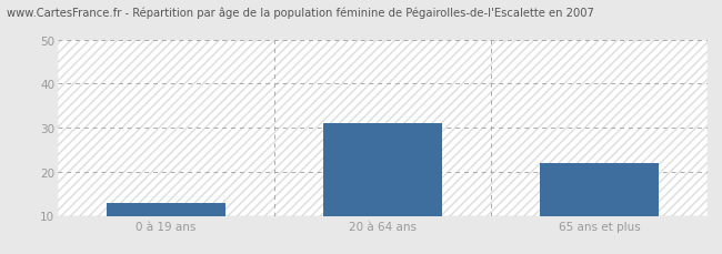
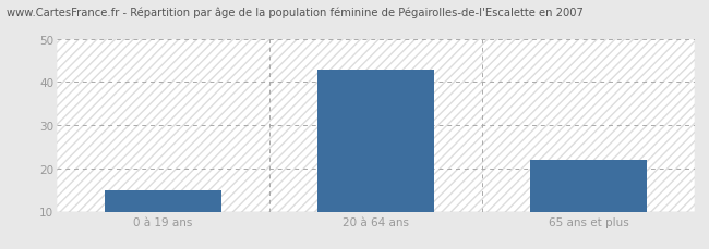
0 à 19 ans: 13 -> 15
20 à 64 ans: 31 -> 43
